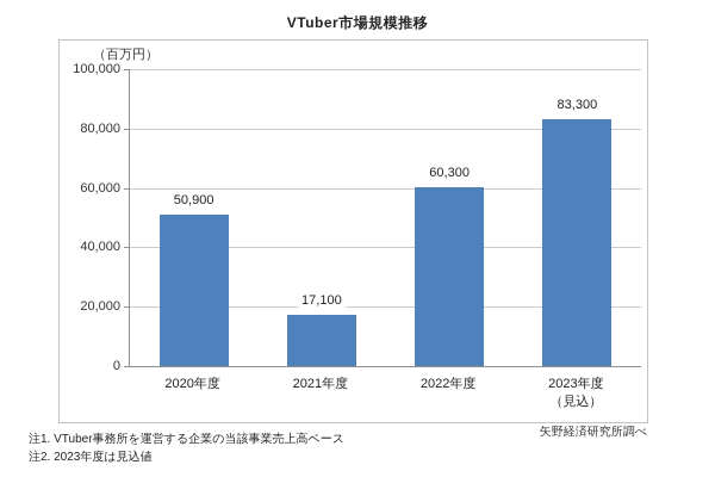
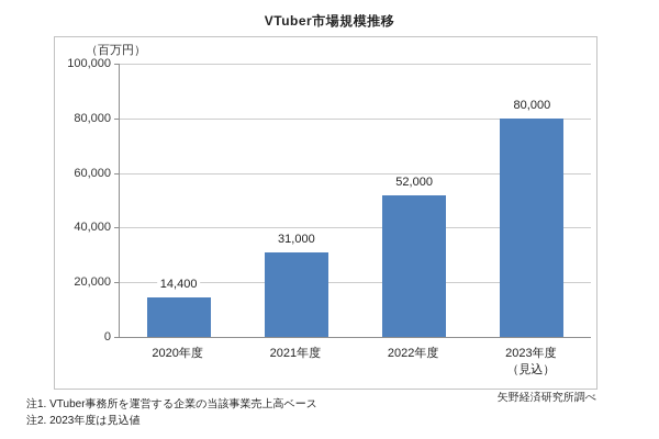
2020年度: 50,900 -> 14,400
2021年度: 17,100 -> 31,000
2022年度: 60,300 -> 52,000
2023年度: 83,300 -> 80,000
